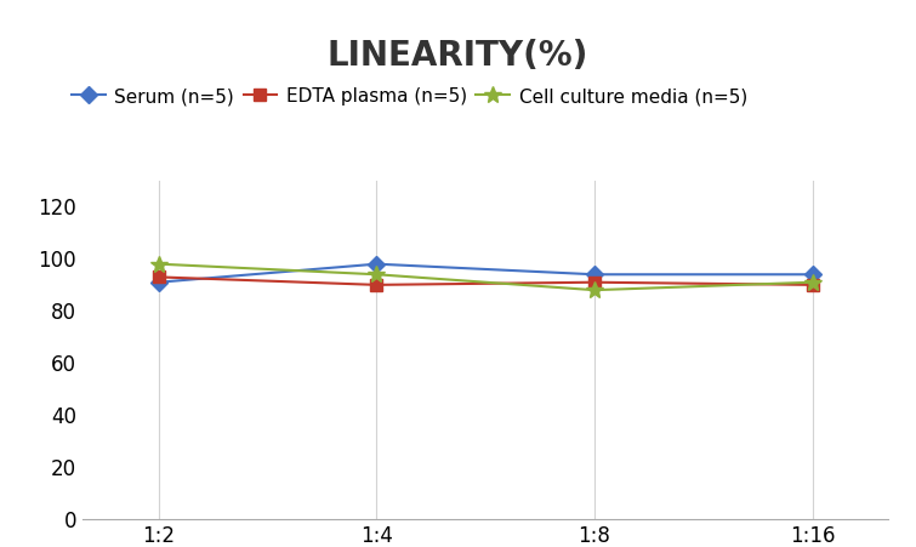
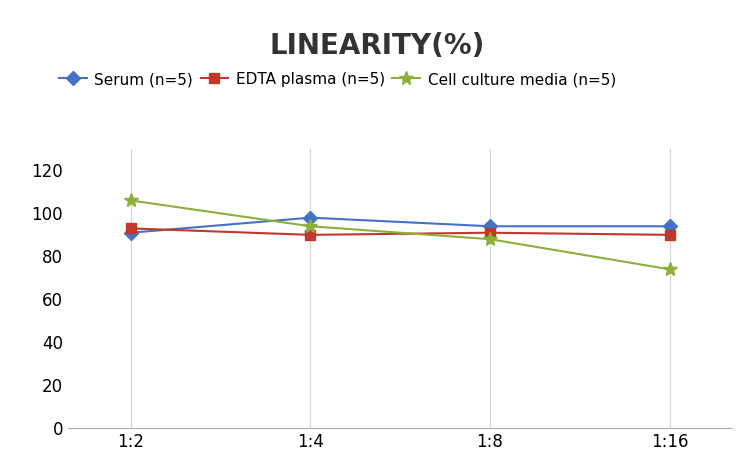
Cell culture media (n=5)/1:2: 98 -> 106
Cell culture media (n=5)/1:16: 91 -> 74
